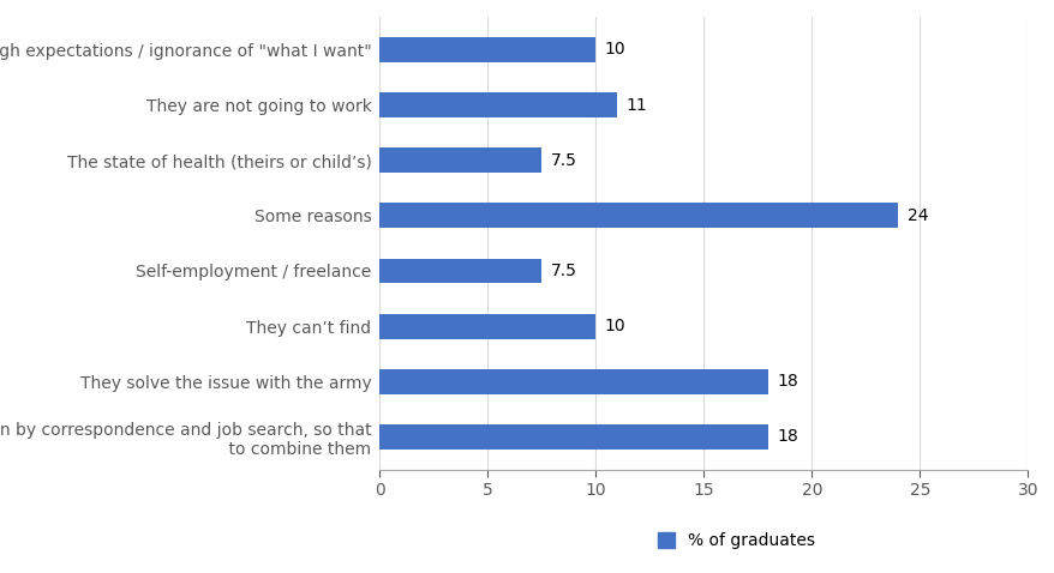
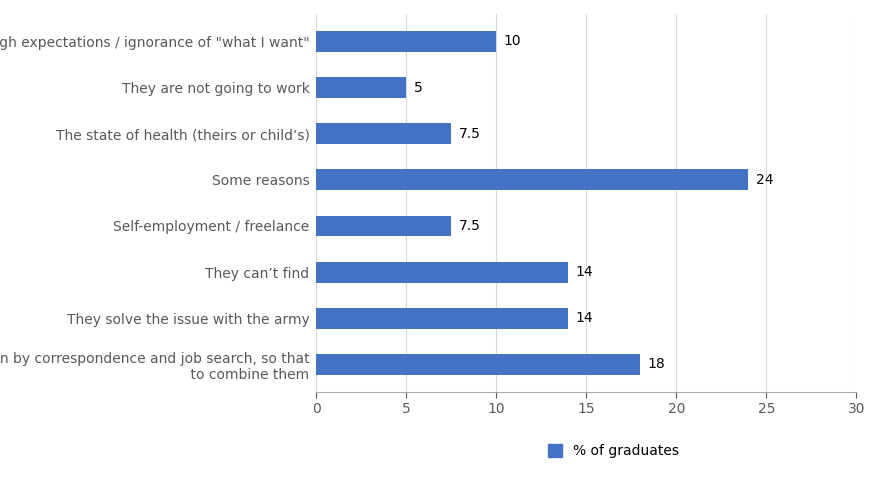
They are not going to work: 11 -> 5
They can’t find: 10 -> 14
They solve the issue with the army: 18 -> 14
